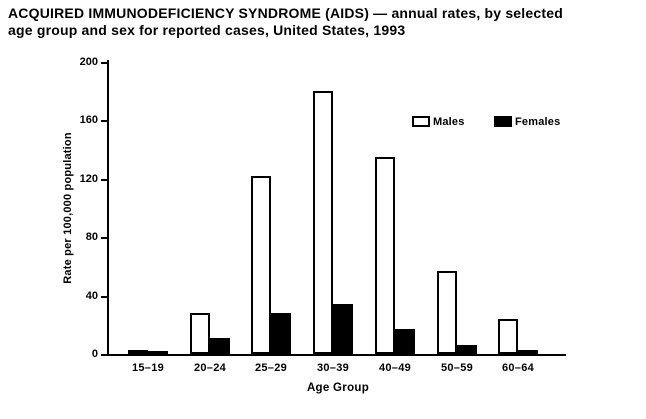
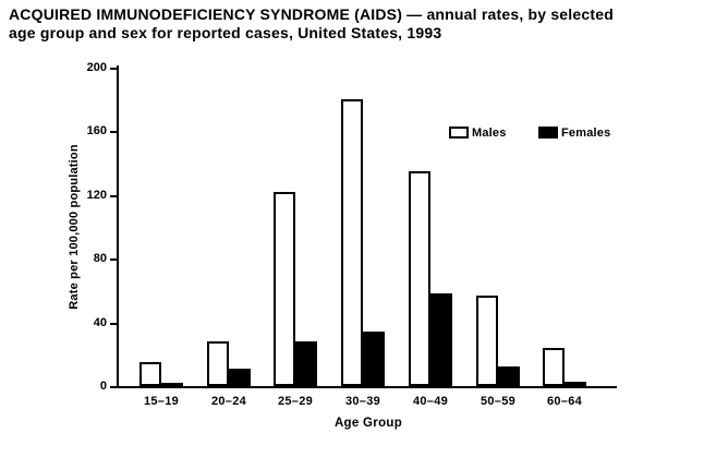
Males/15–19: 3 -> 15
Females/40–49: 17 -> 58
Females/50–59: 6 -> 12
